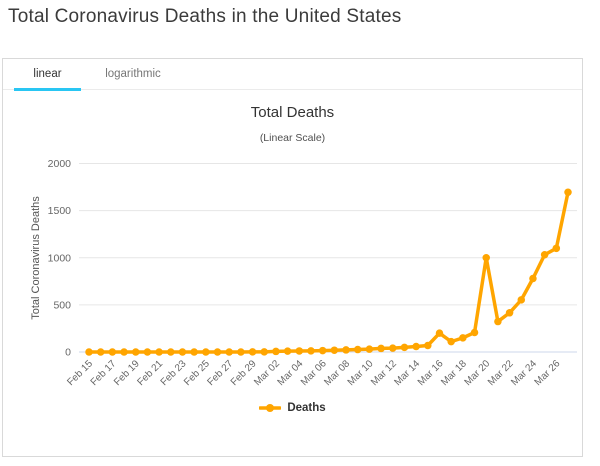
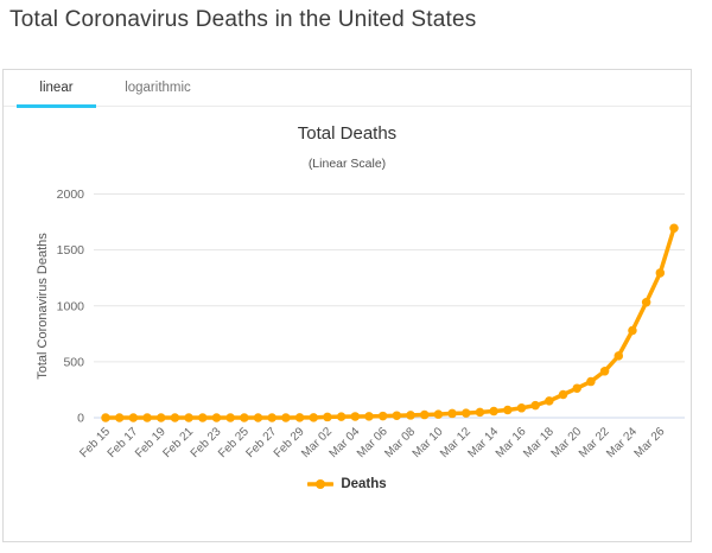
Mar 16: 200 -> 100
Mar 20: 1000 -> 300
Mar 26: 1100 -> 1300
